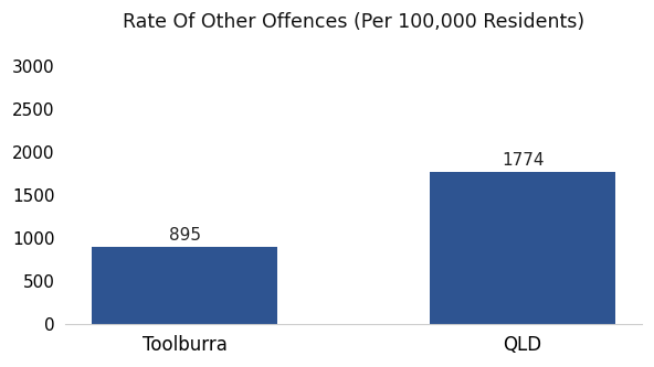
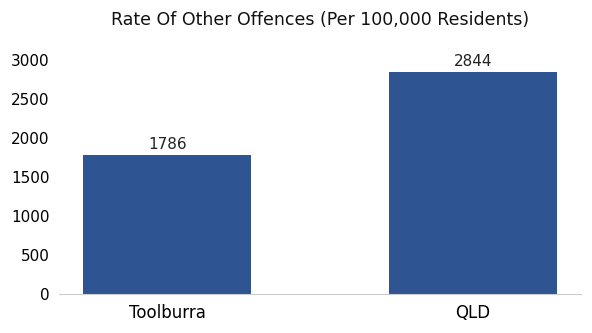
Toolburra: 895 -> 1786
QLD: 1774 -> 2844
